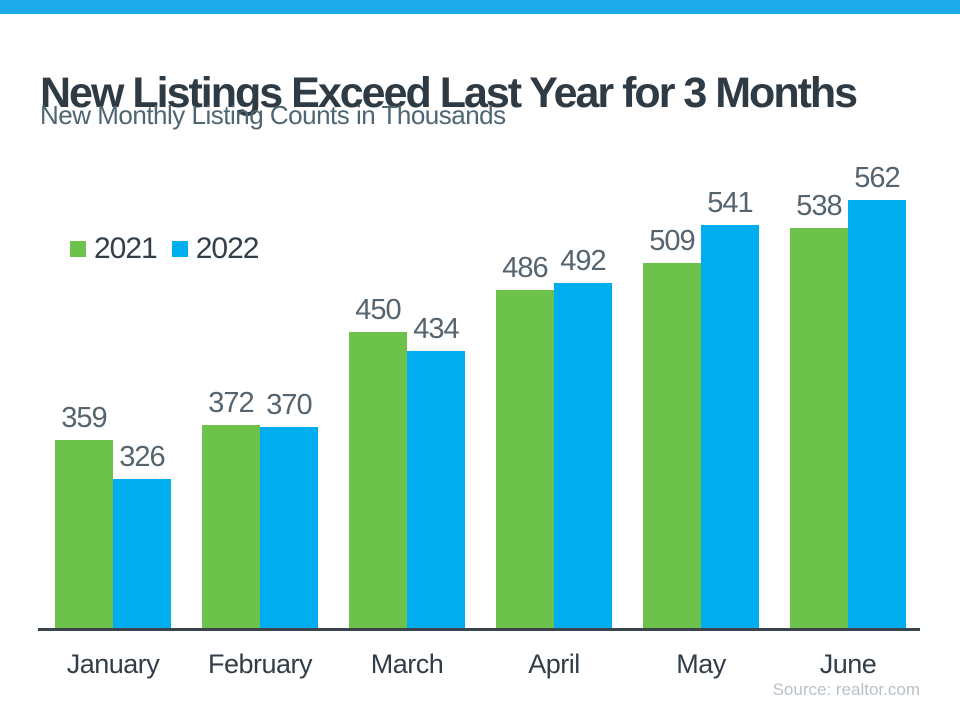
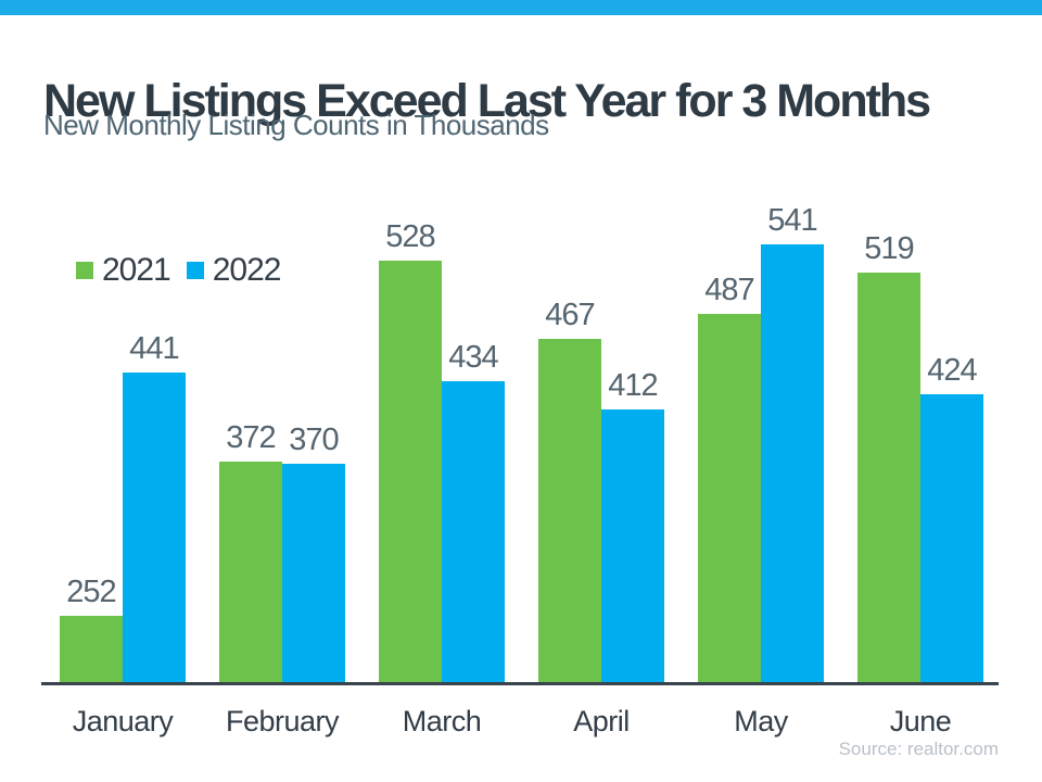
2021/January: 359 -> 252
2022/January: 326 -> 441
2021/March: 450 -> 528
2021/April: 486 -> 467
2022/April: 492 -> 412
2021/May: 509 -> 487
2021/June: 538 -> 519
2022/June: 562 -> 424
